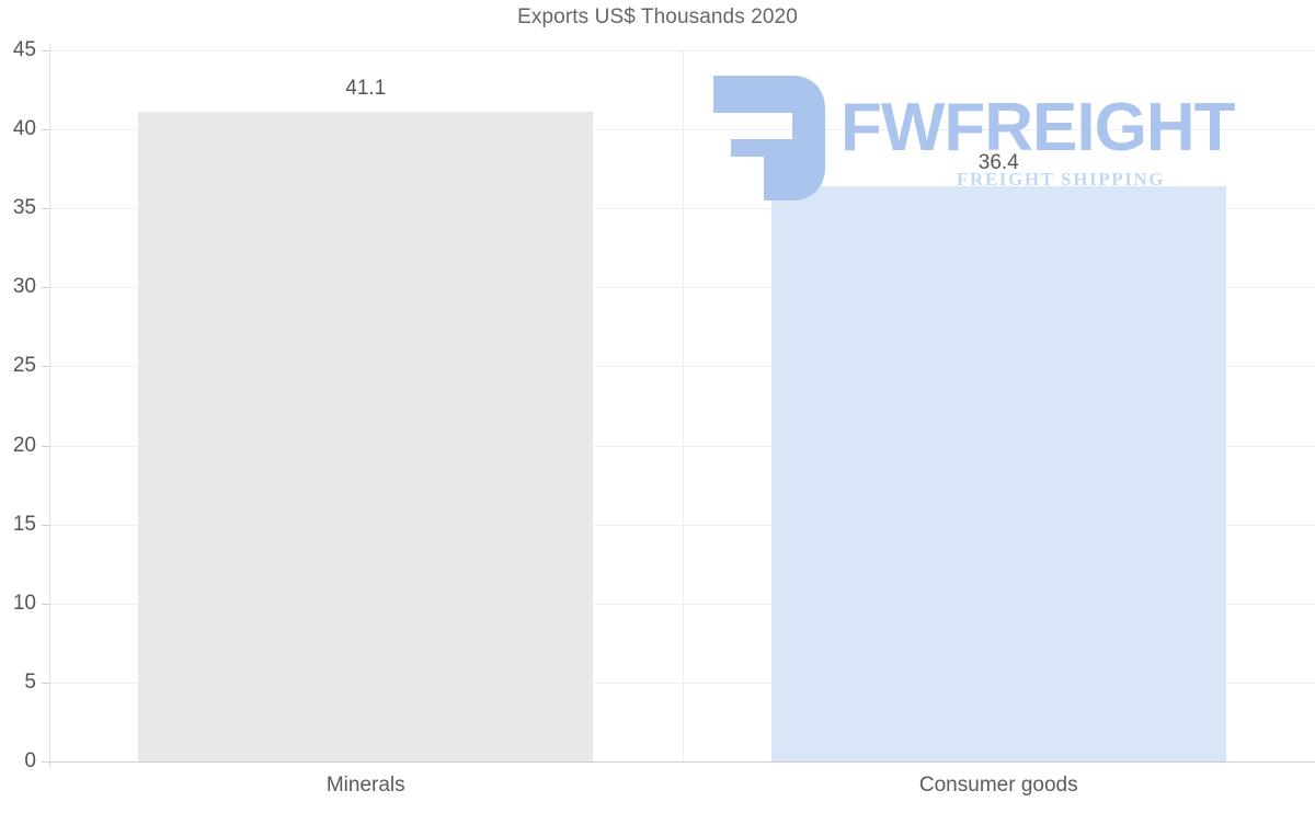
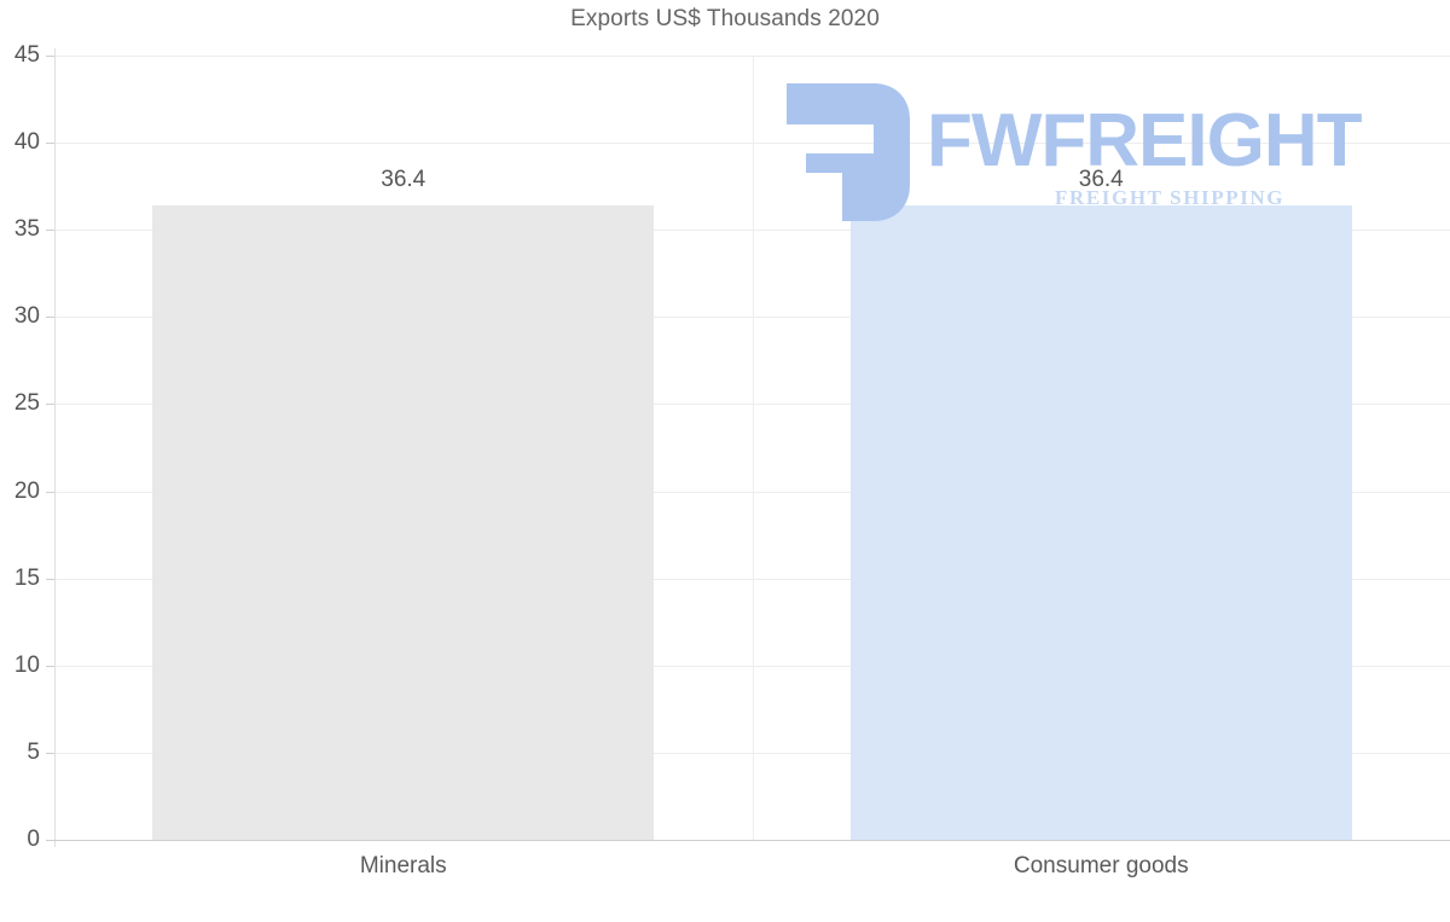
Minerals: 41.1 -> 36.4
